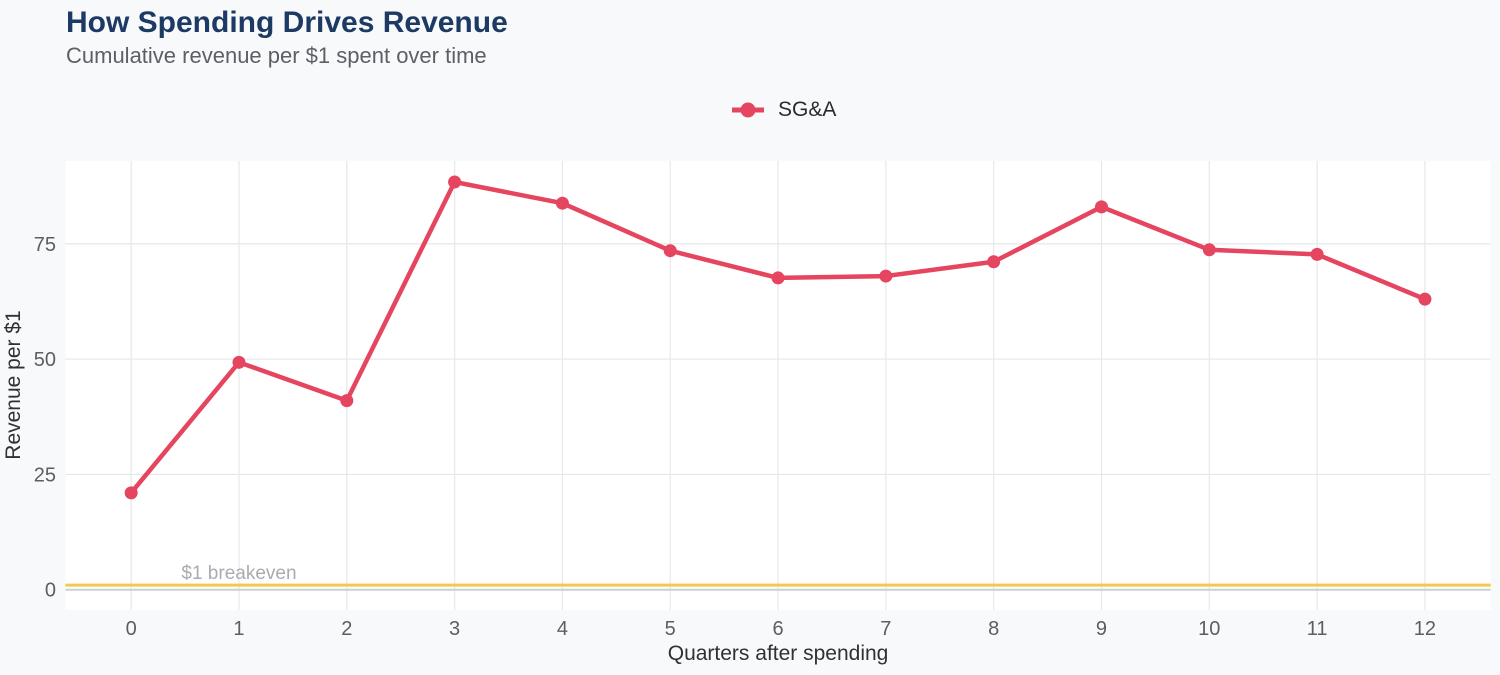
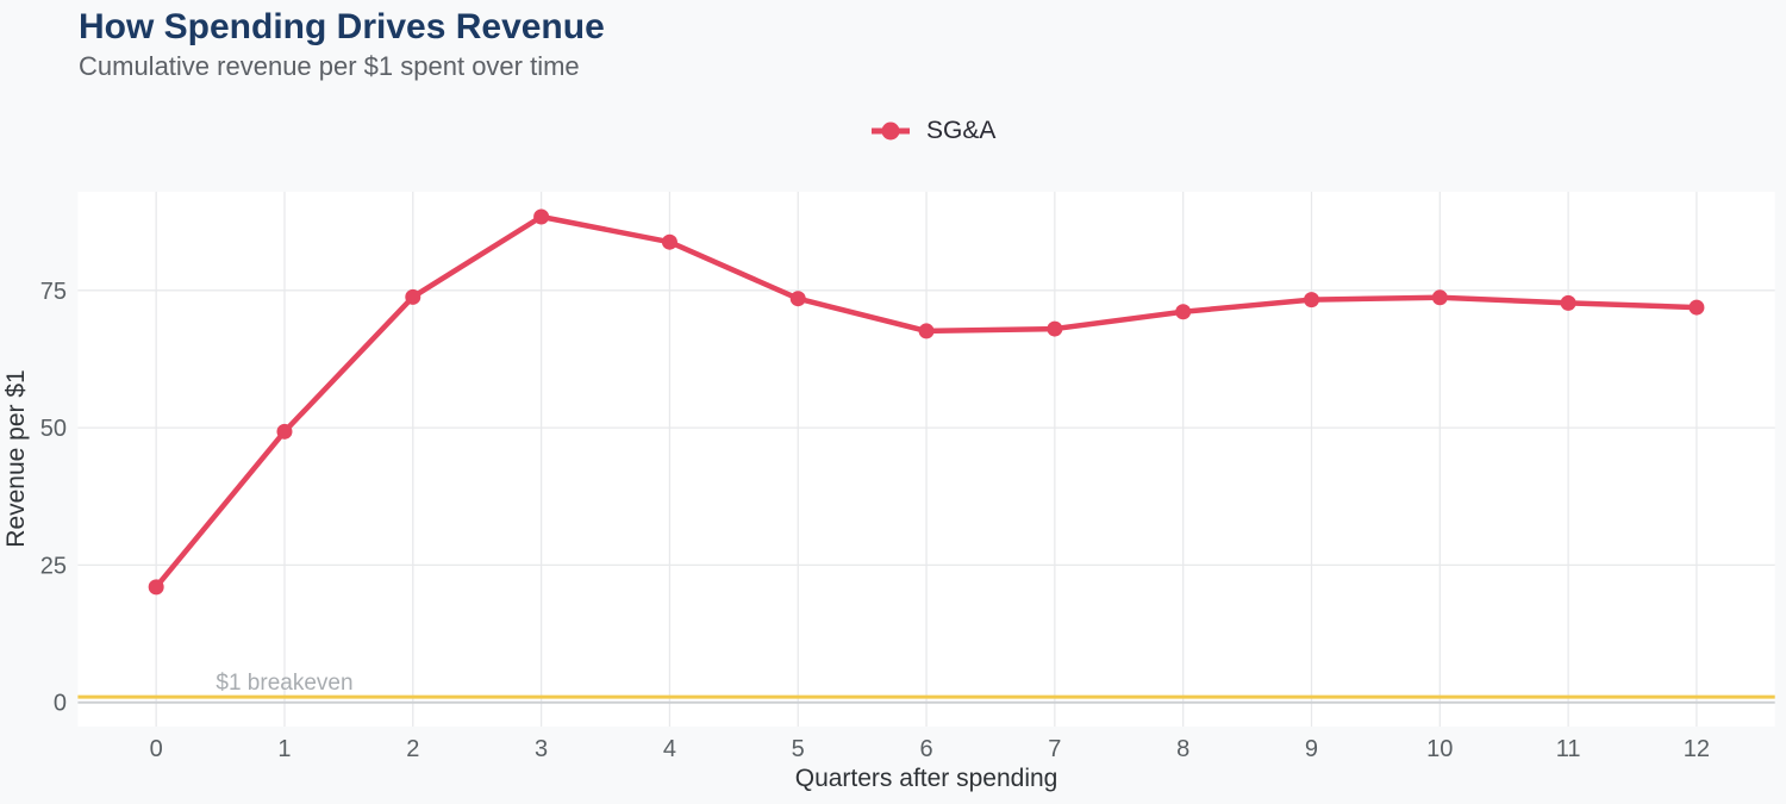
2: 41 -> 74
9: 83 -> 73
12: 63 -> 72
